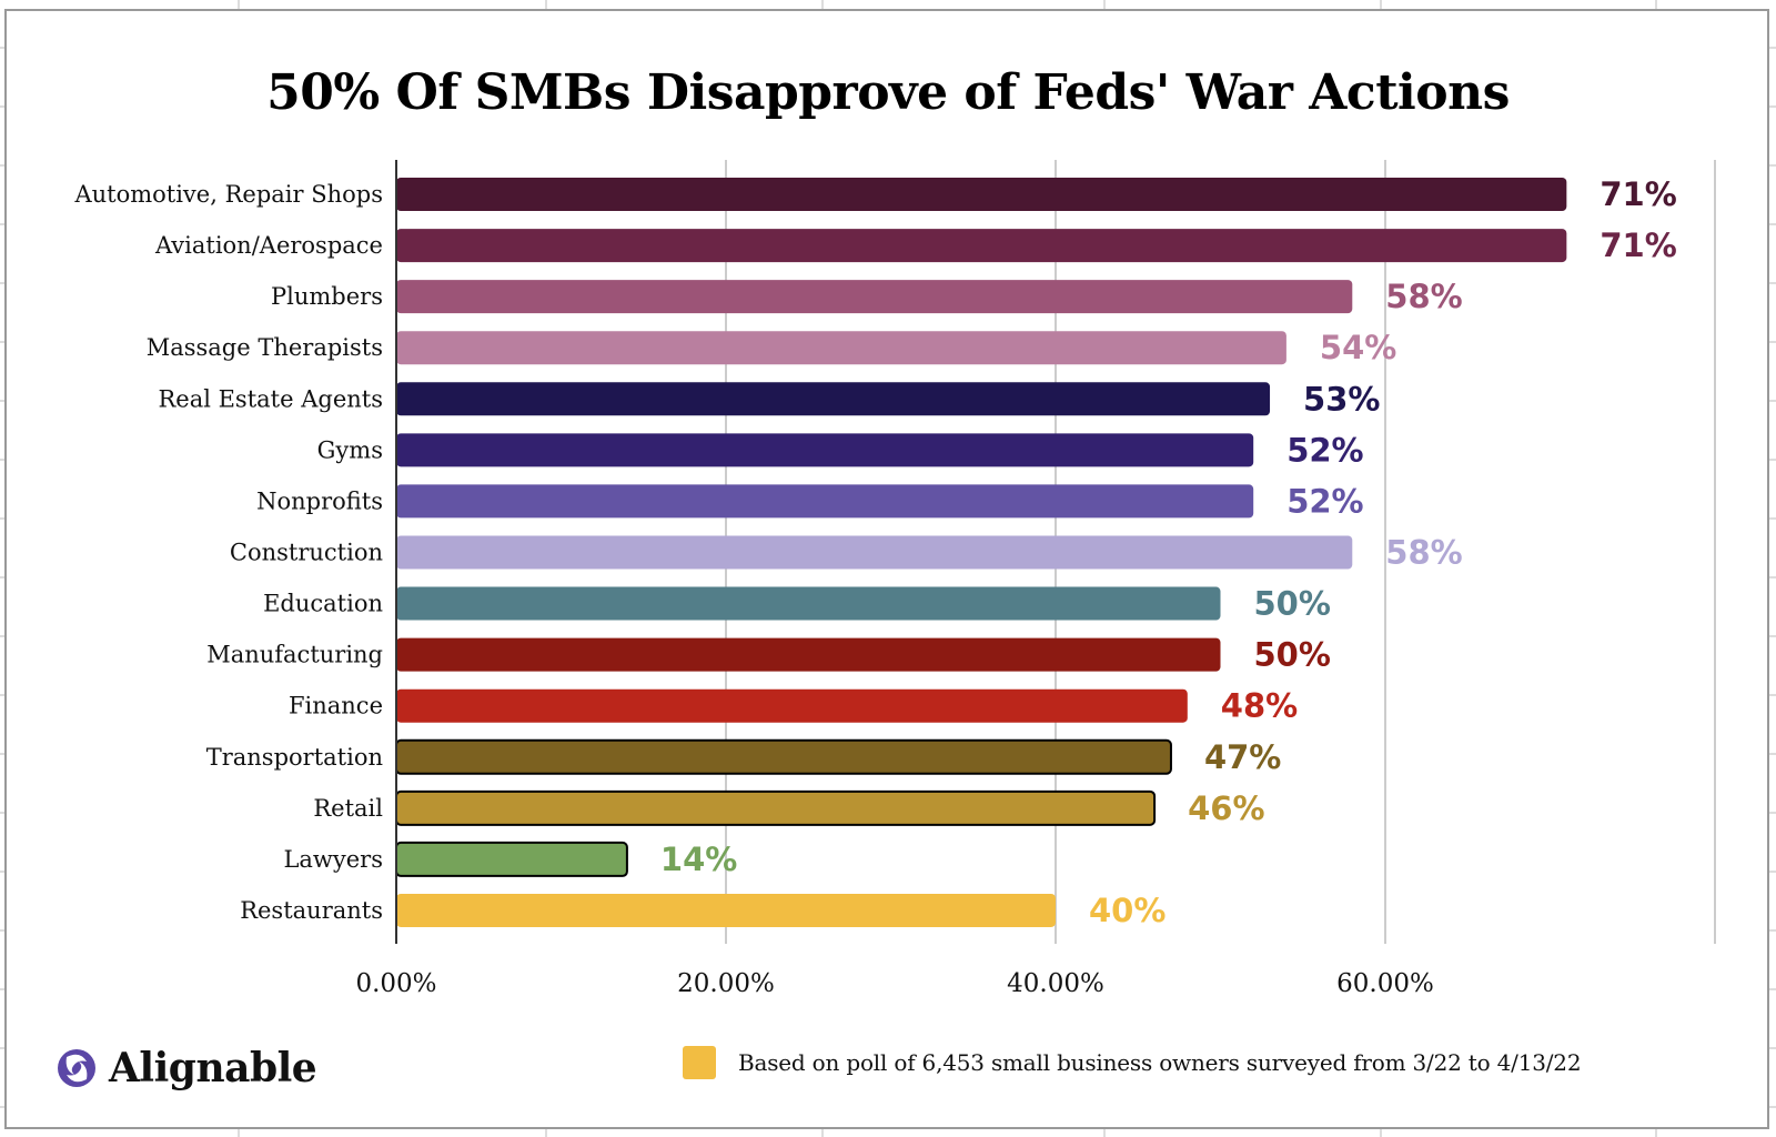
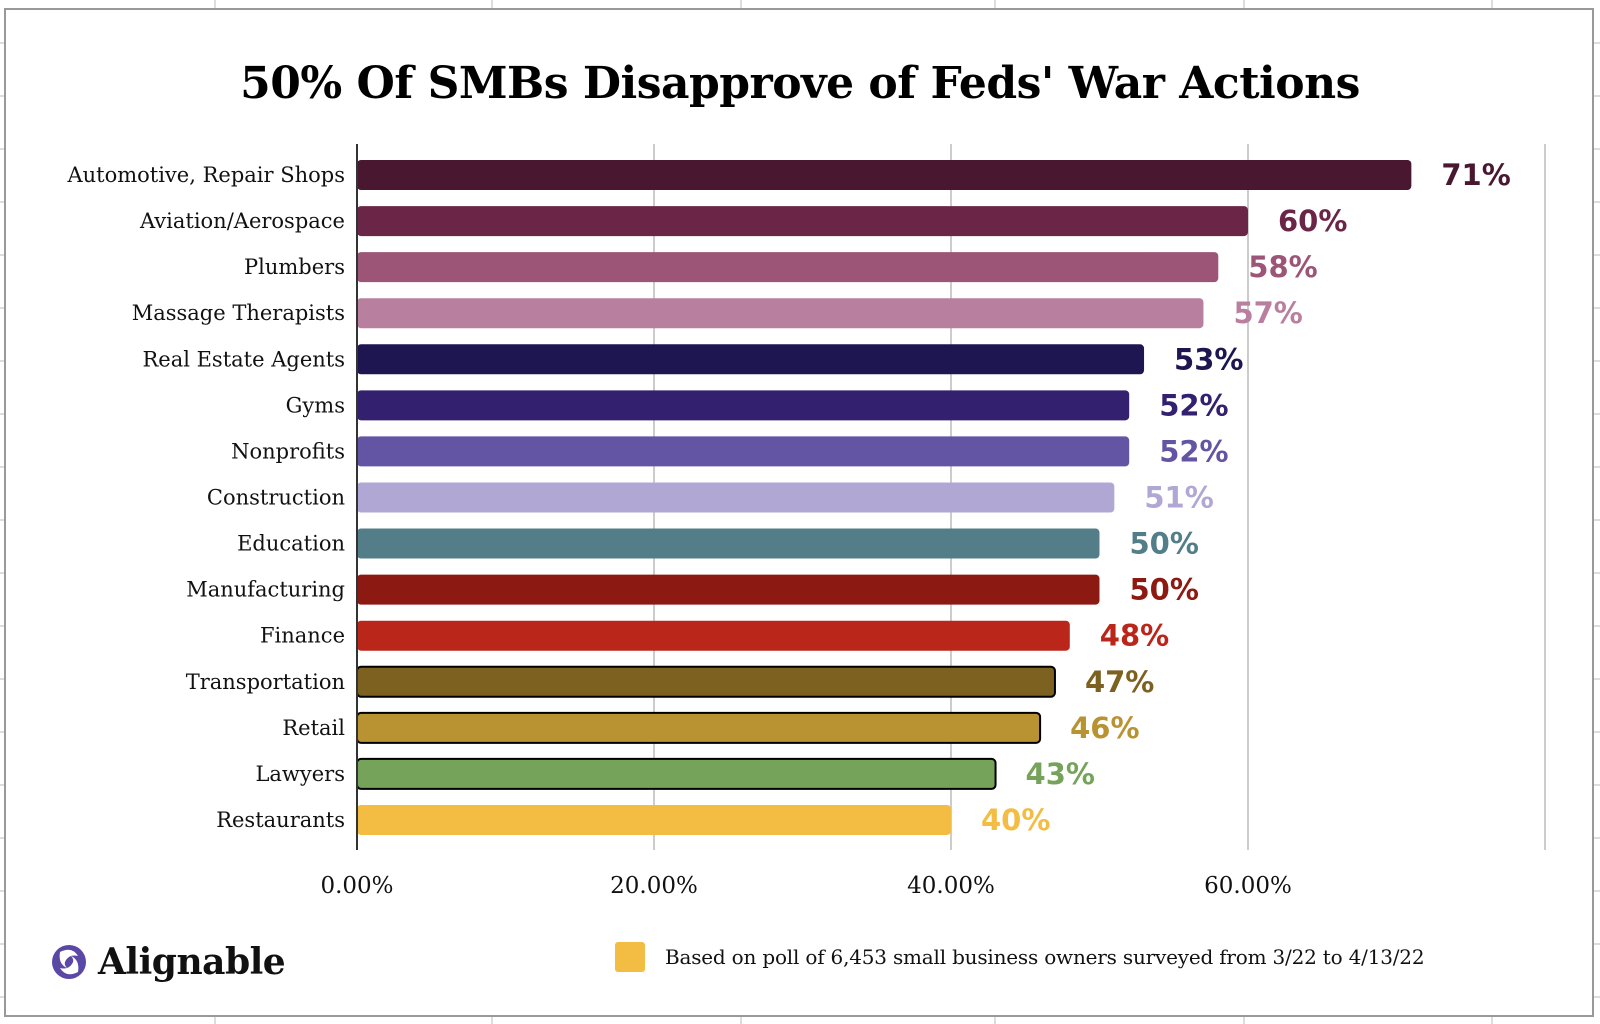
Aviation/Aerospace: 71% -> 60%
Massage Therapists: 54% -> 57%
Construction: 58% -> 51%
Lawyers: 14% -> 43%
